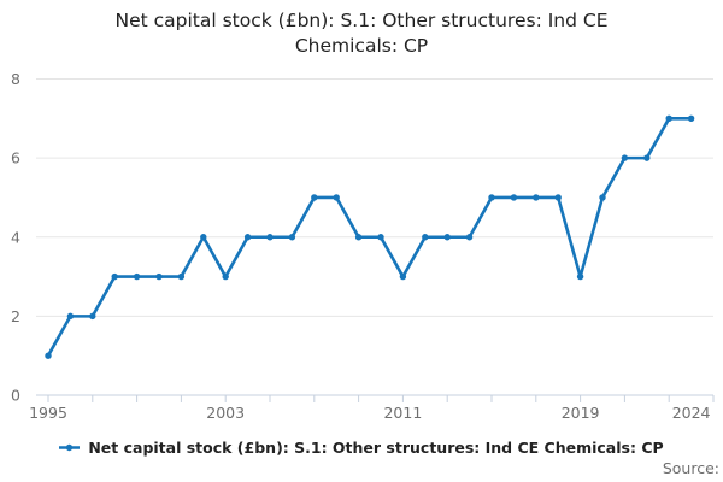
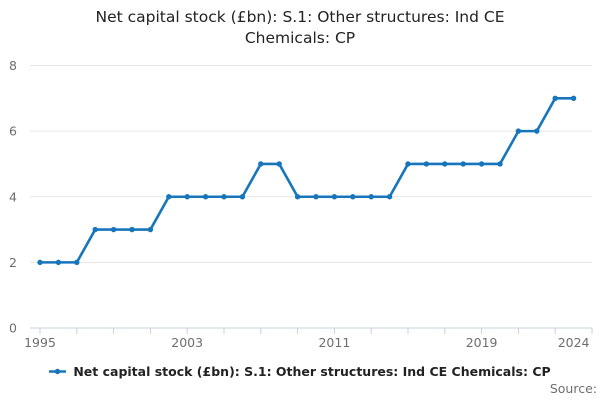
1995: 1 -> 2
2003: 3 -> 4
2011: 3 -> 4
2019: 3 -> 5
